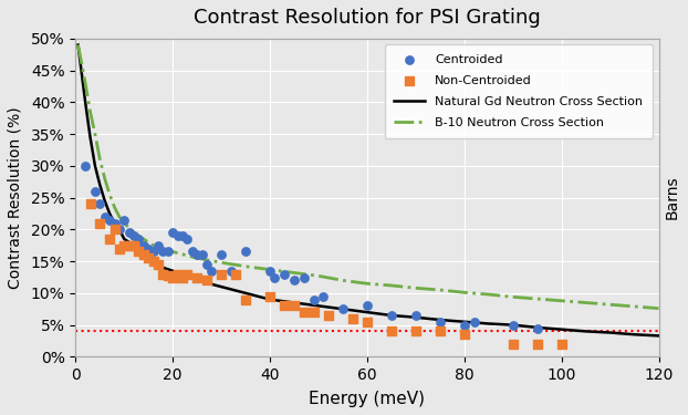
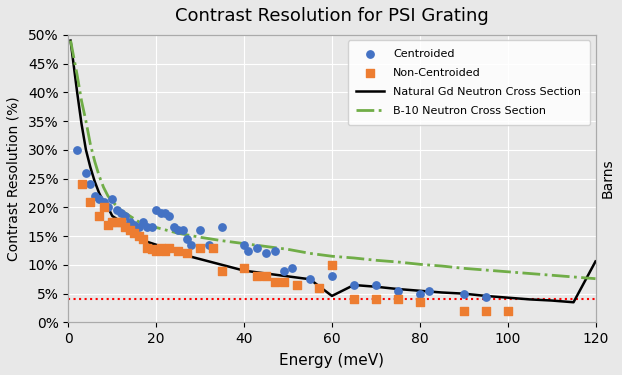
Non-Centroided/60: 5.5% -> 10.0%
Natural Gd Neutron Cross Section/60: 7.0% -> 4.6%
Natural Gd Neutron Cross Section/120: 3.3% -> 10.6%
